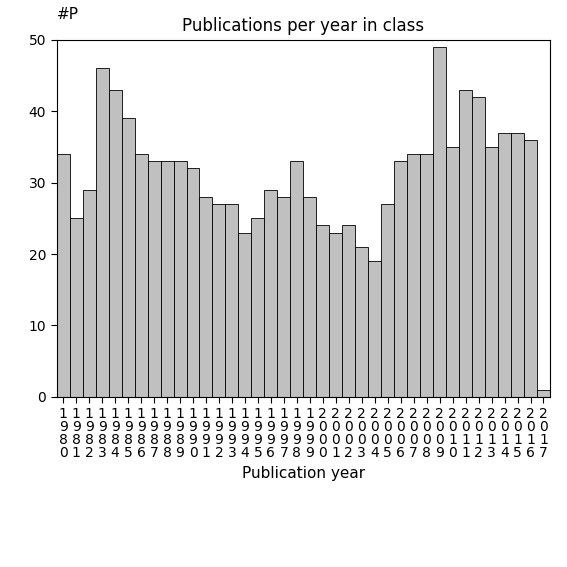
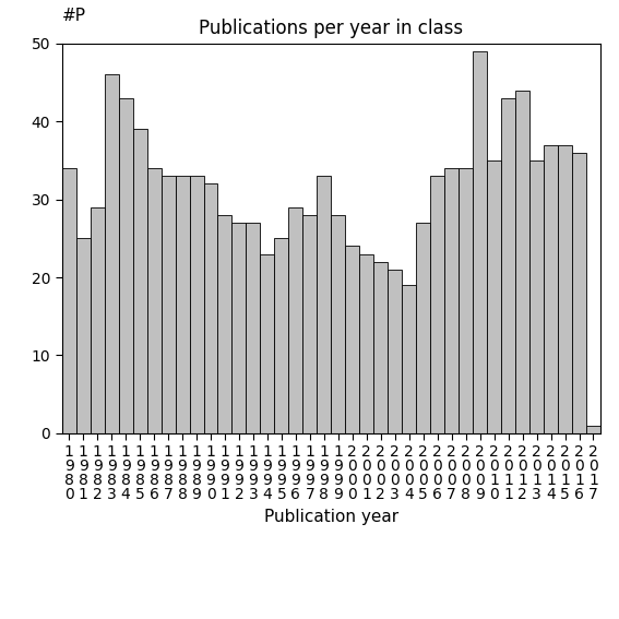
2 0 0 2: 24 -> 22
2 0 1 2: 42 -> 44
